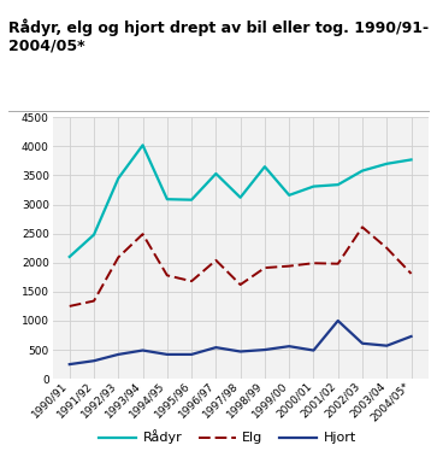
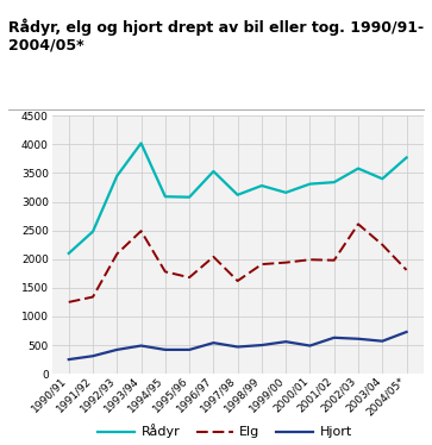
Rådyr/1998/99: 3650 -> 3280
Hjort/2001/02: 1000 -> 630
Rådyr/2003/04: 3700 -> 3400
